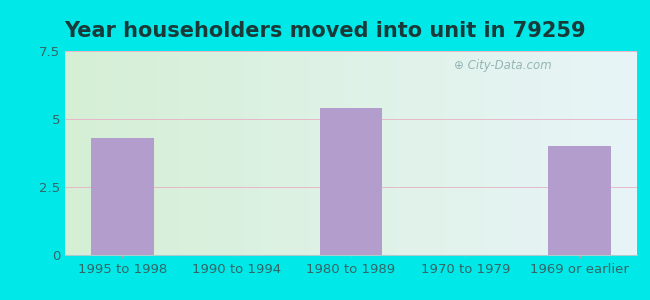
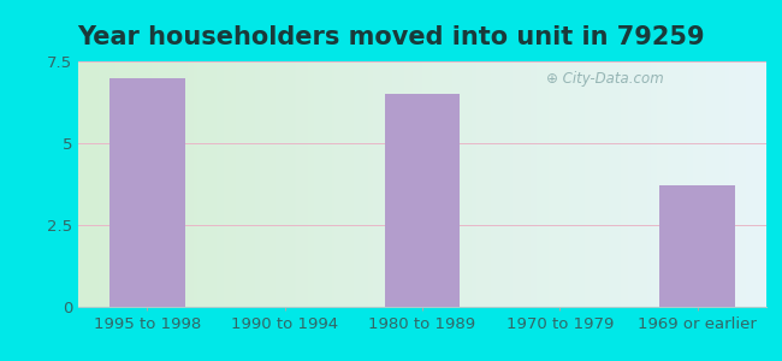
1995 to 1998: 4.3 -> 7.0
1980 to 1989: 5.4 -> 6.5
1969 or earlier: 4.0 -> 3.7
